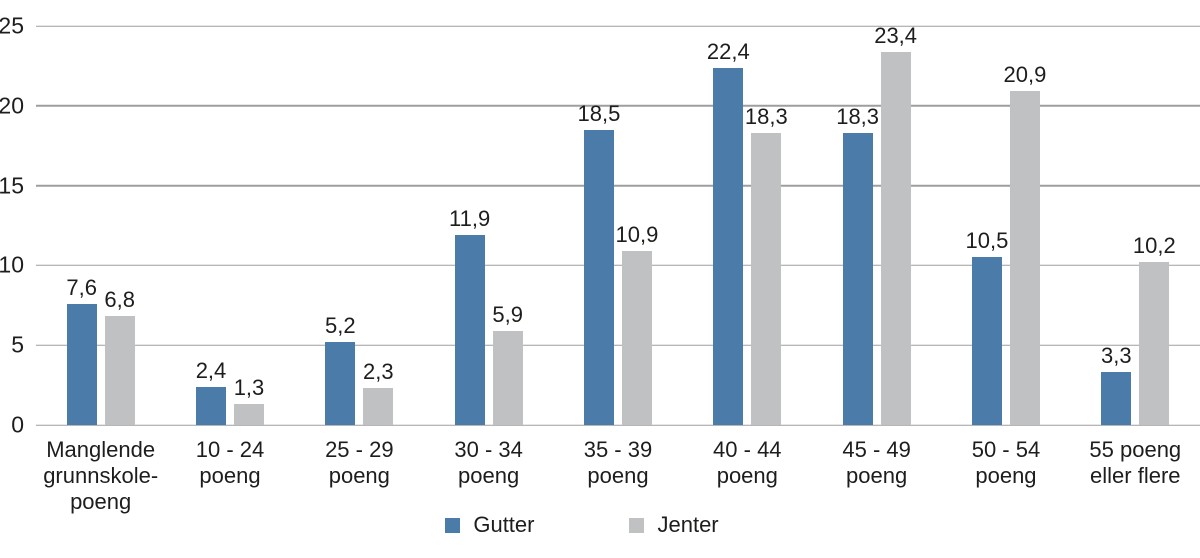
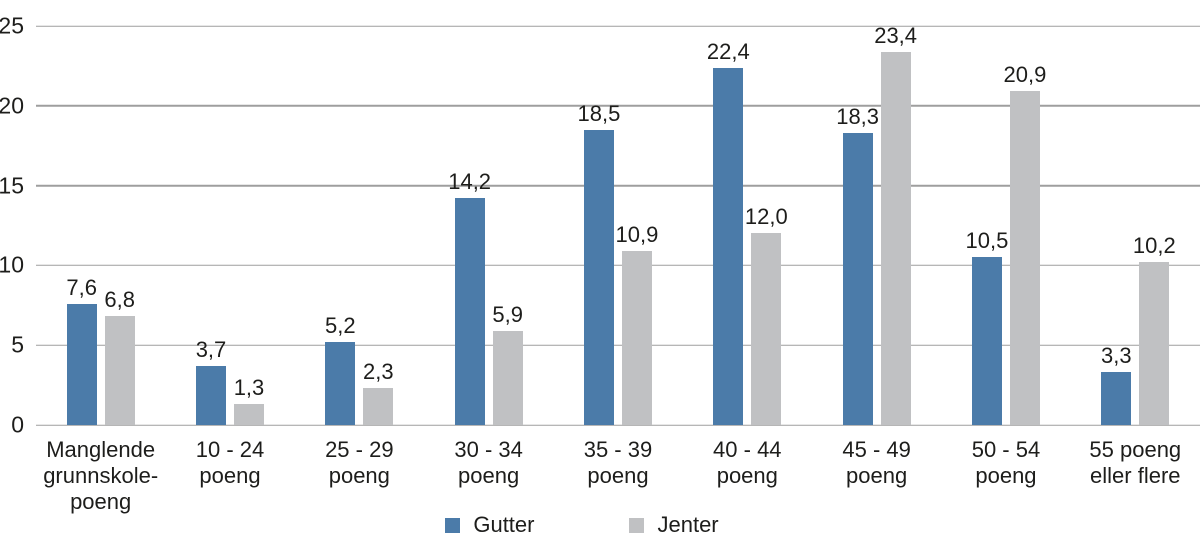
Gutter/10 - 24 poeng: 2,4 -> 3,7
Gutter/30 - 34 poeng: 11,9 -> 14,2
Jenter/40 - 44 poeng: 18,3 -> 12,0
